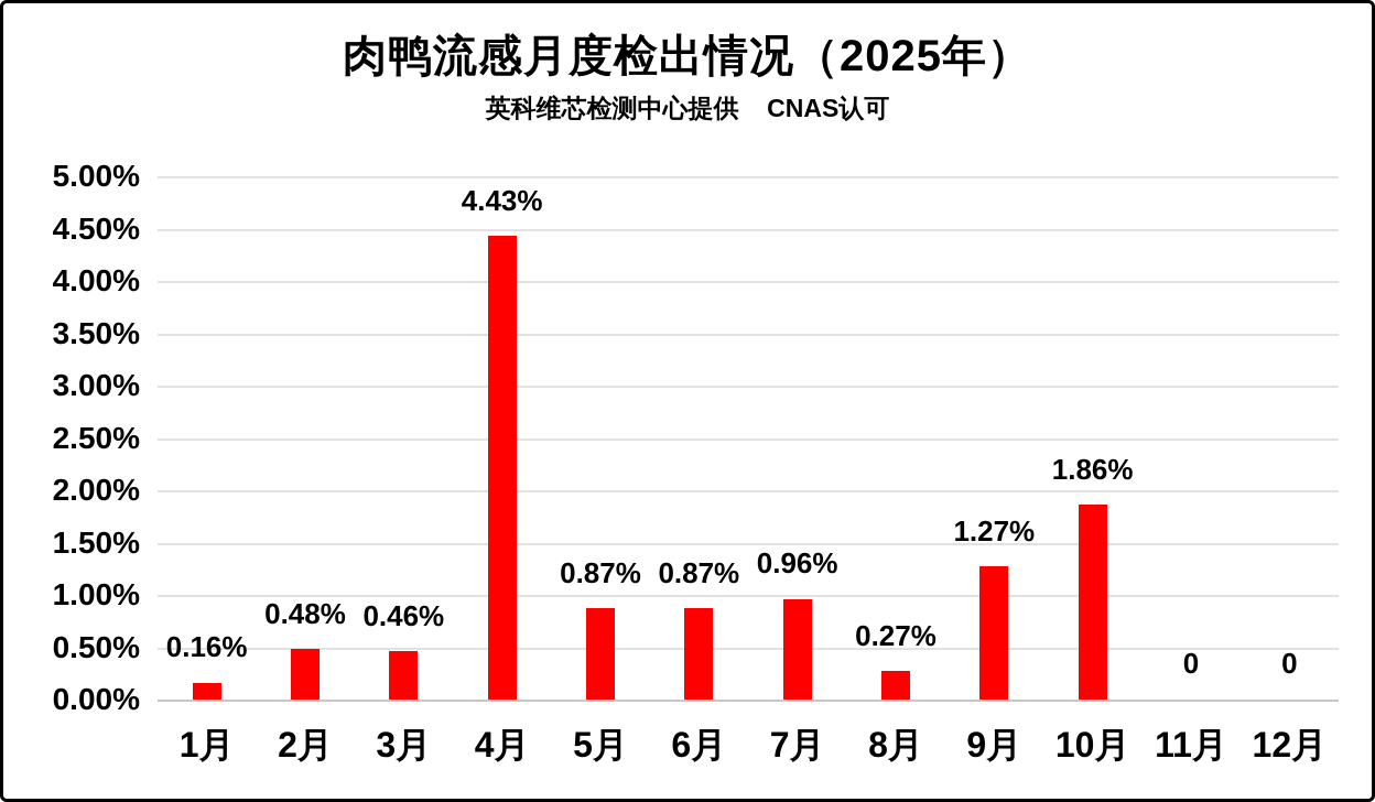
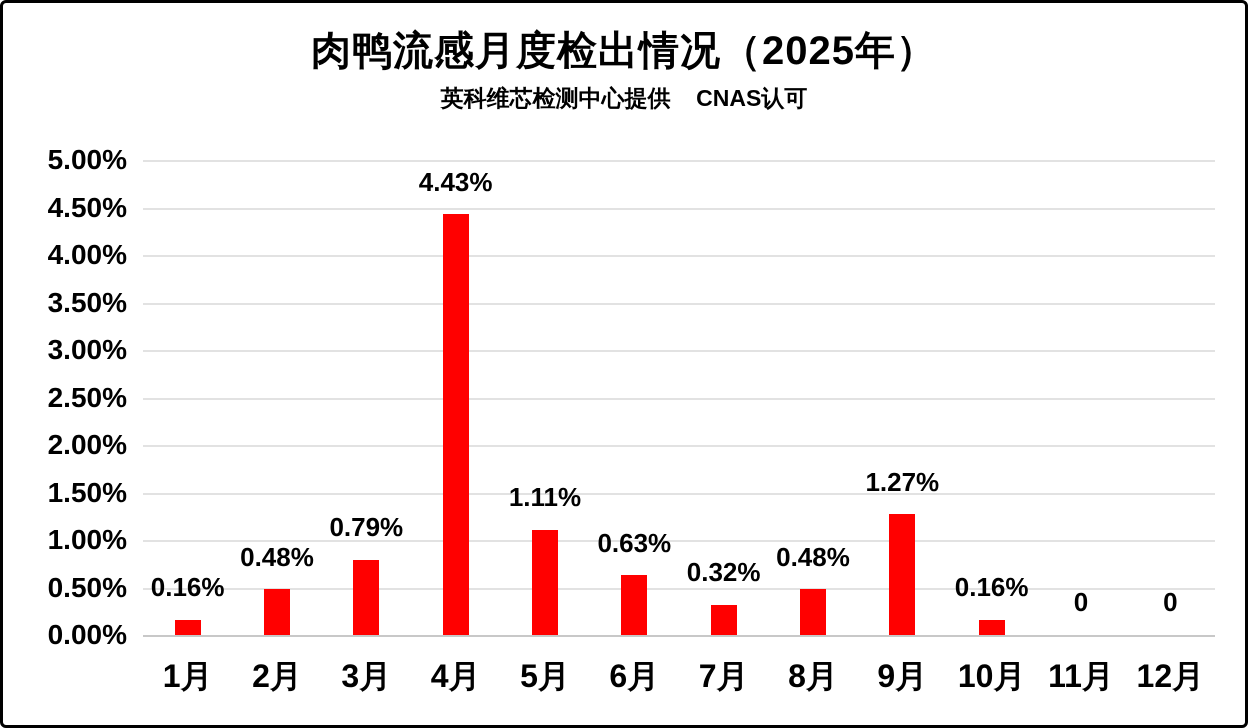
3月: 0.46% -> 0.79%
5月: 0.87% -> 1.11%
6月: 0.87% -> 0.63%
7月: 0.96% -> 0.32%
8月: 0.27% -> 0.48%
10月: 1.86% -> 0.16%
